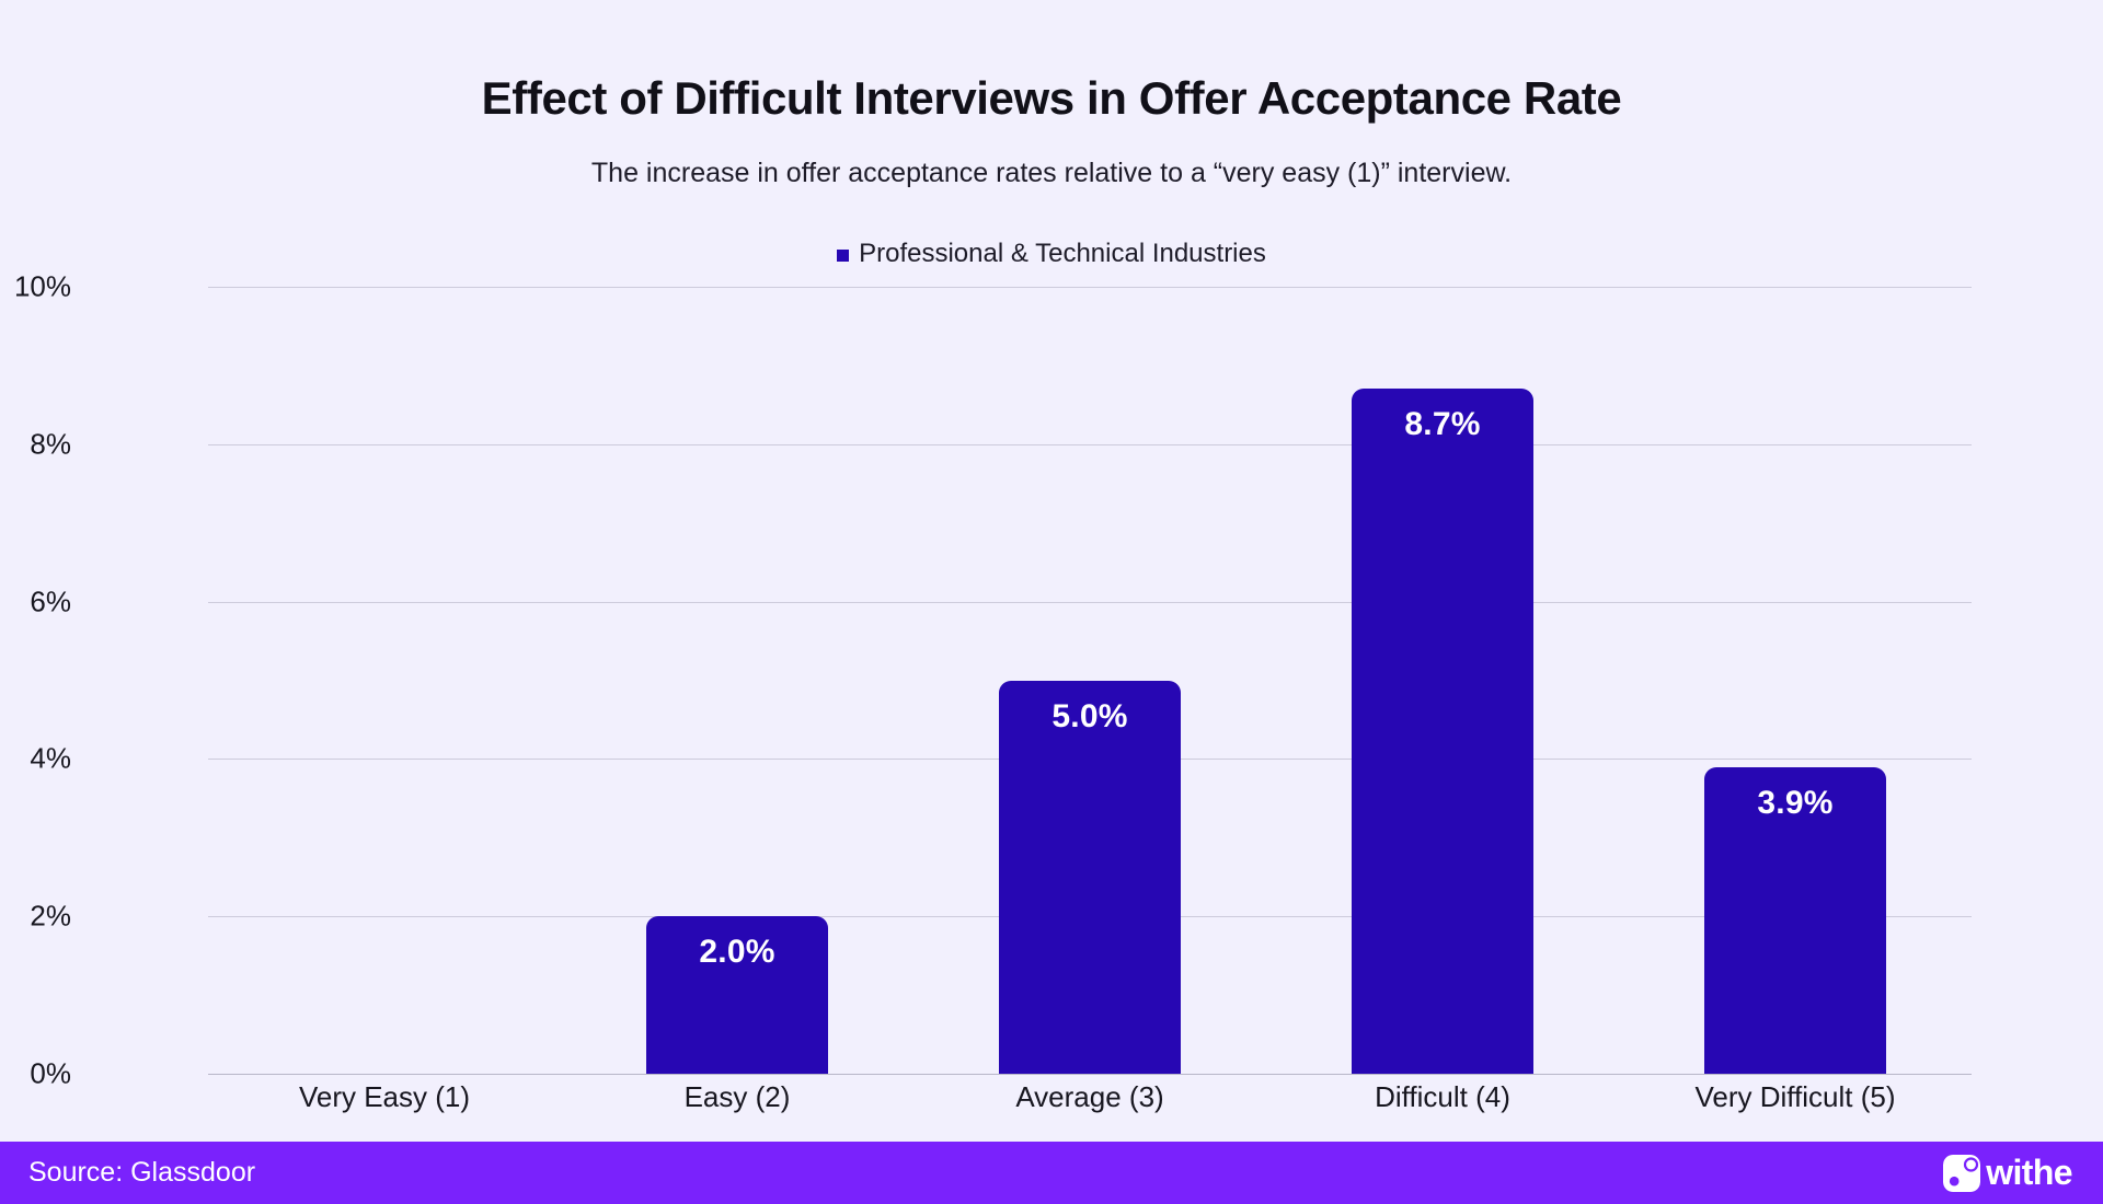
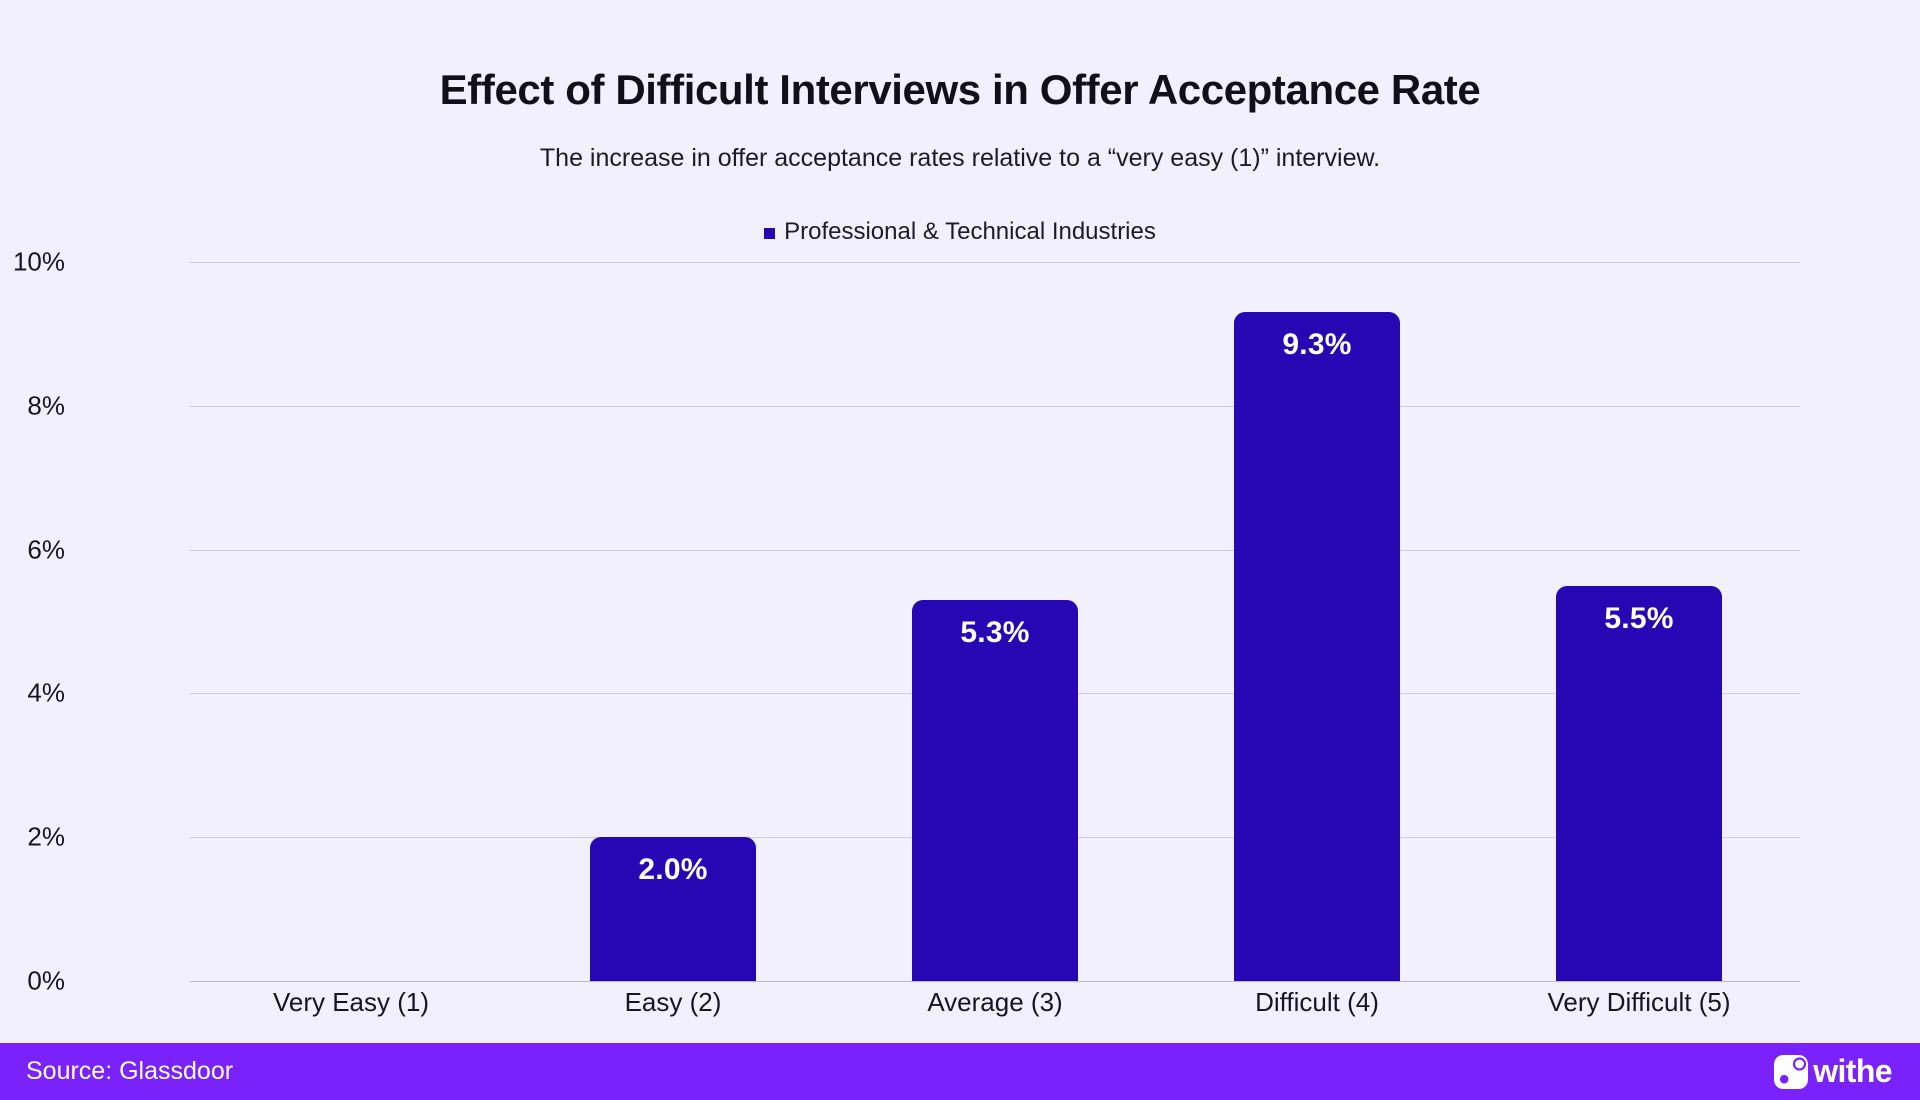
Average (3): 5.0% -> 5.3%
Difficult (4): 8.7% -> 9.3%
Very Difficult (5): 3.9% -> 5.5%
